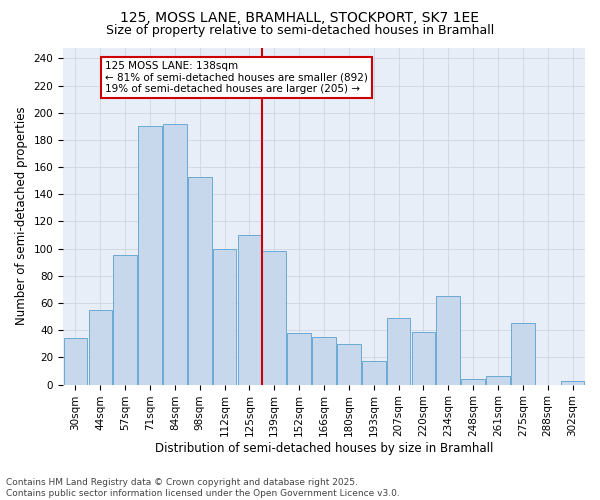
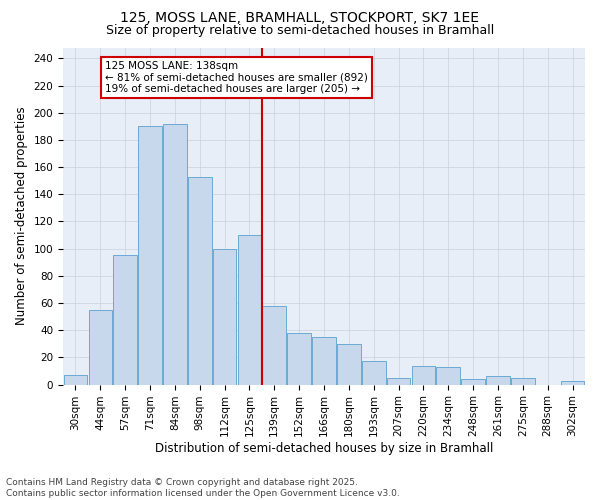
30sqm: 34 -> 7
139sqm: 98 -> 58
207sqm: 49 -> 5
220sqm: 39 -> 14
234sqm: 65 -> 13
275sqm: 45 -> 5
